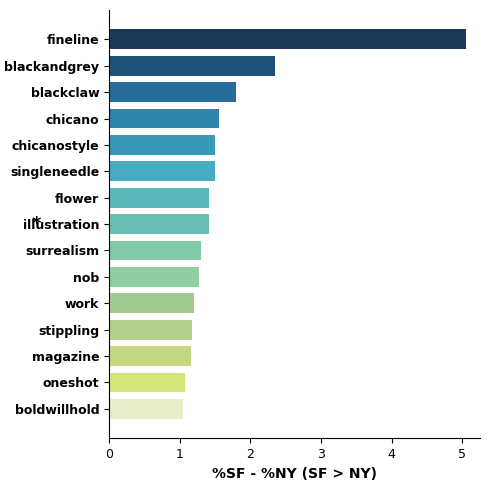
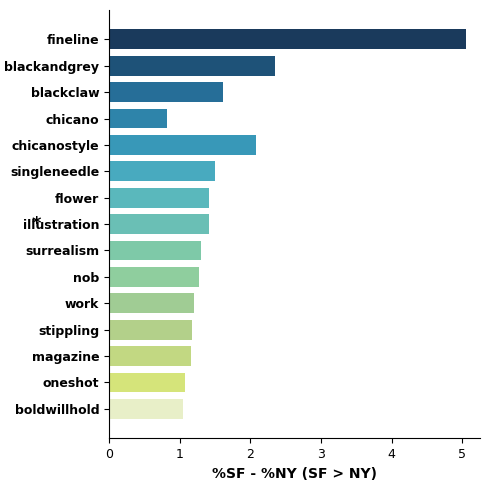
blackclaw: 1.80 -> 1.62
chicano: 1.55 -> 0.82
chicanostyle: 1.50 -> 2.08
